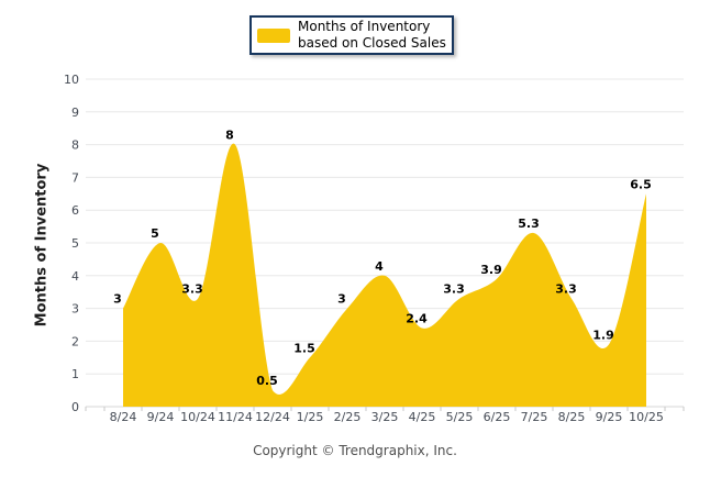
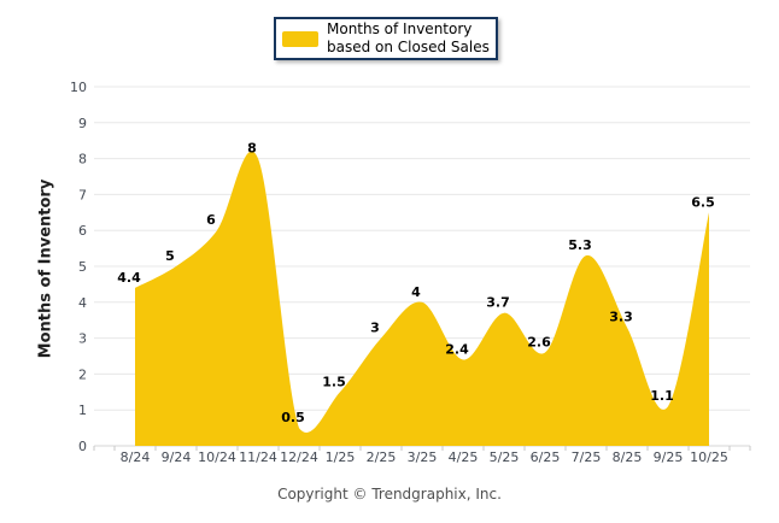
8/24: 3 -> 4.4
10/24: 3.3 -> 6
5/25: 3.3 -> 3.7
6/25: 3.9 -> 2.6
9/25: 1.9 -> 1.1
